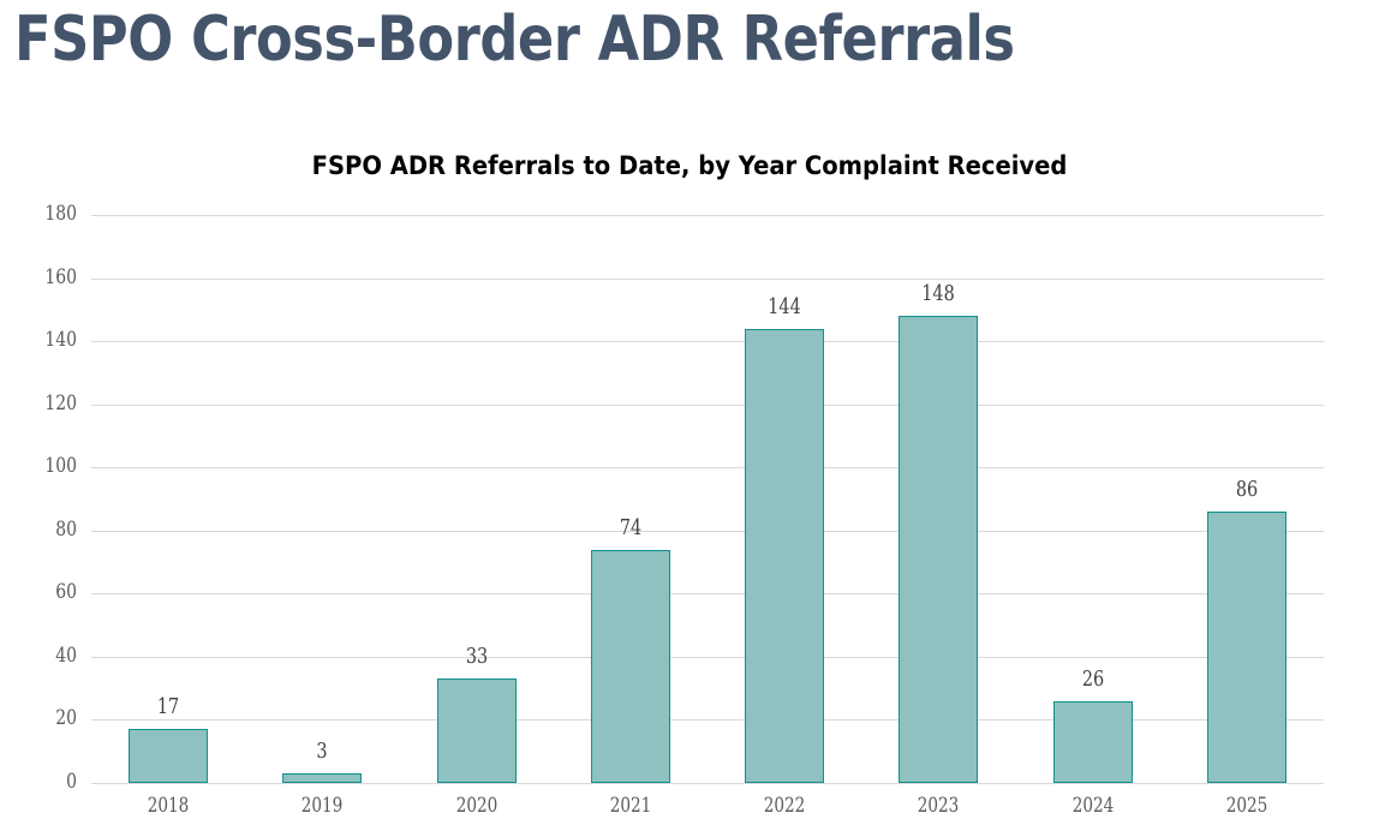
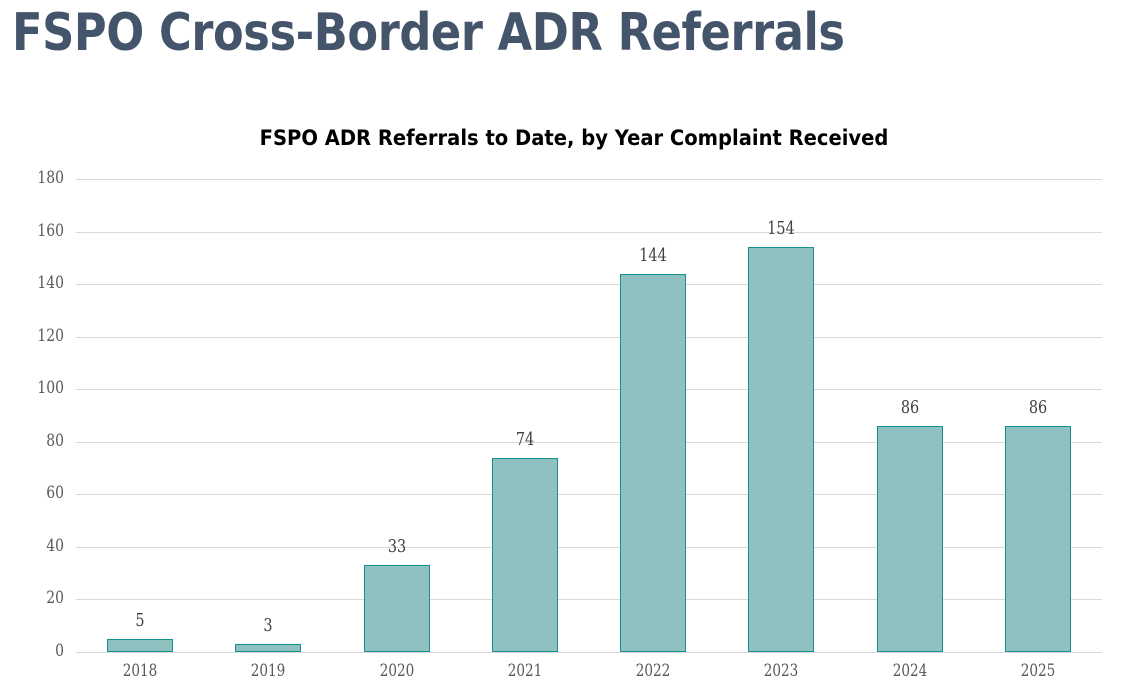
2018: 17 -> 5
2023: 148 -> 154
2024: 26 -> 86
